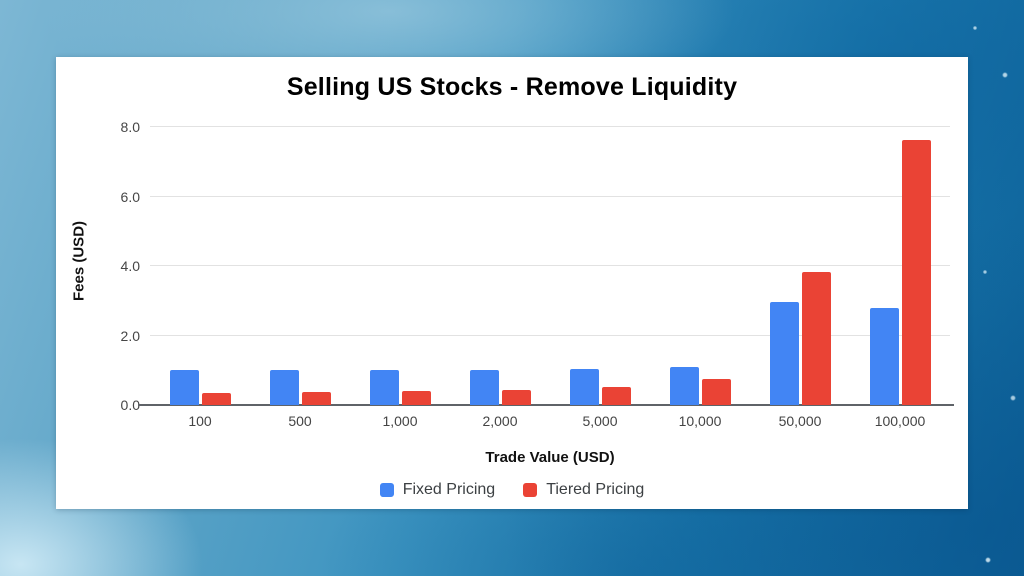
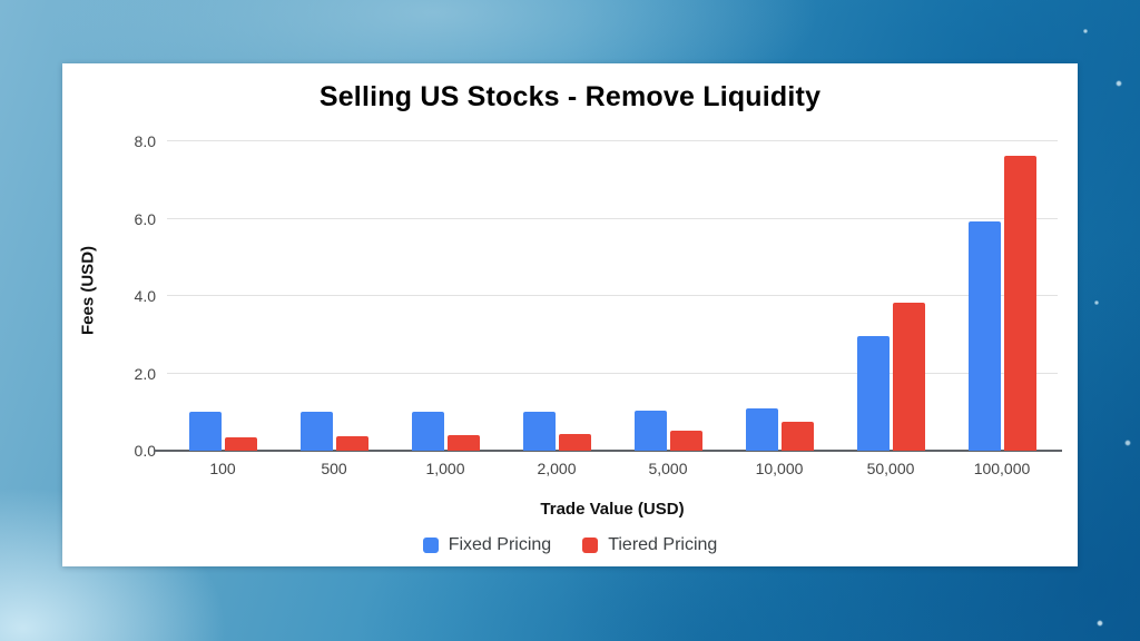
Fixed Pricing/100,000: 2.8 -> 6.0
